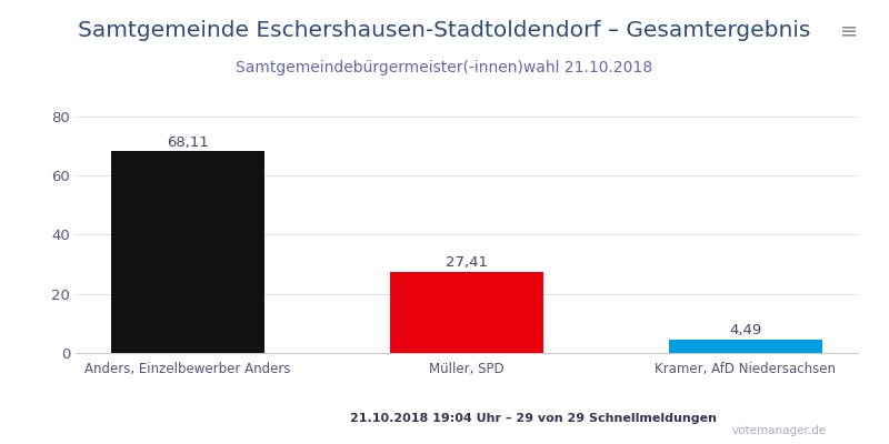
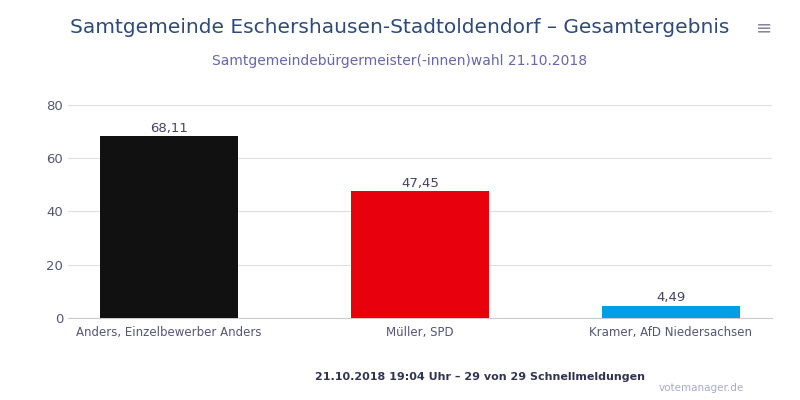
Müller, SPD: 27,41 -> 47,45
